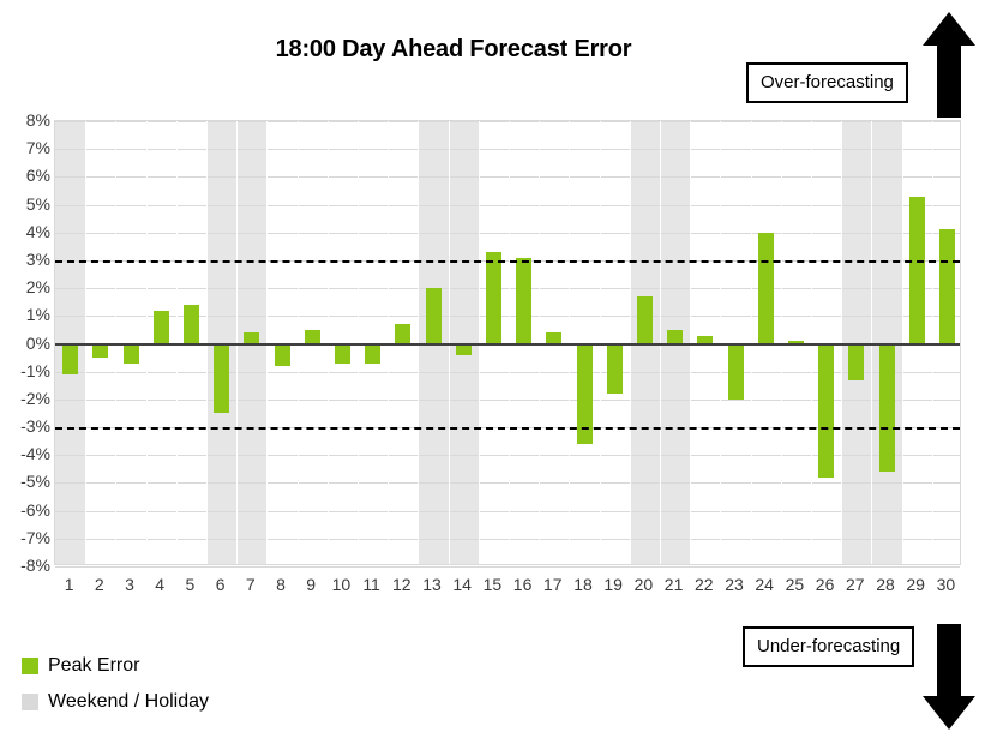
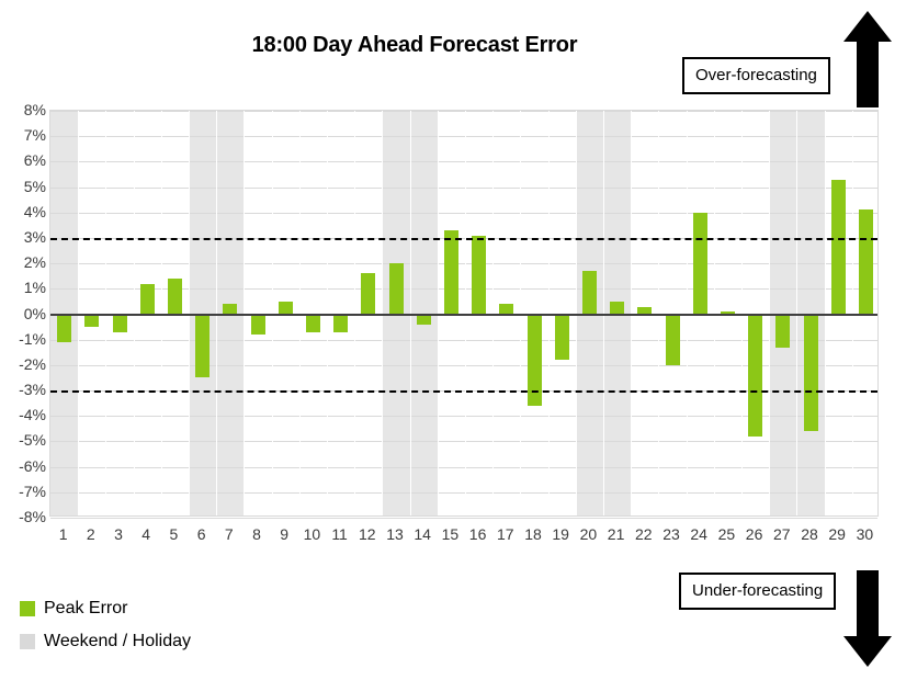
12: 0.7% -> 1.6%
